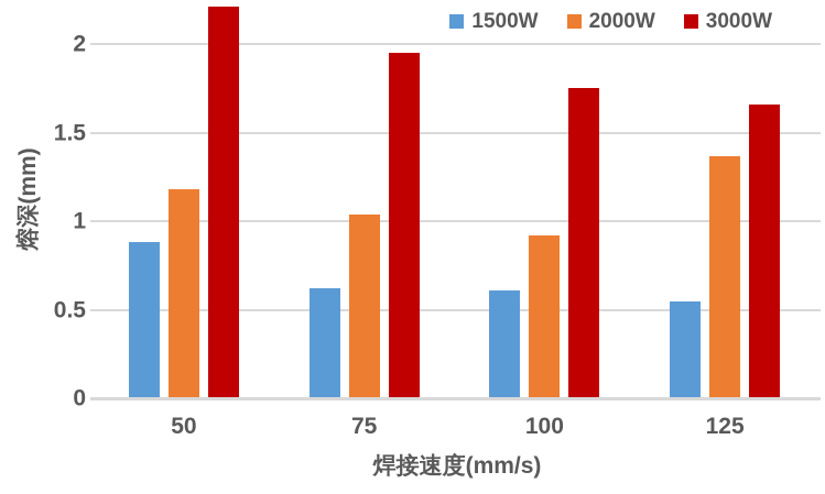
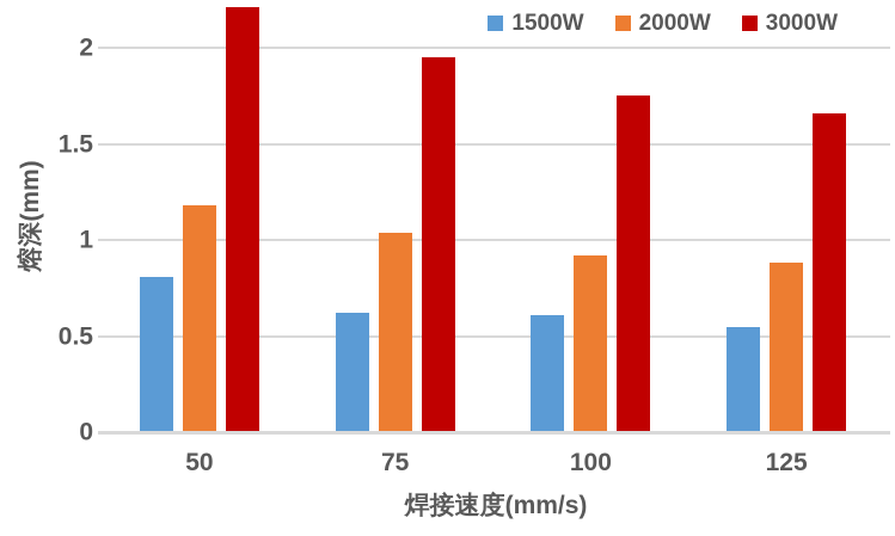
1500W/50: 0.88 -> 0.81
2000W/125: 1.37 -> 0.88
